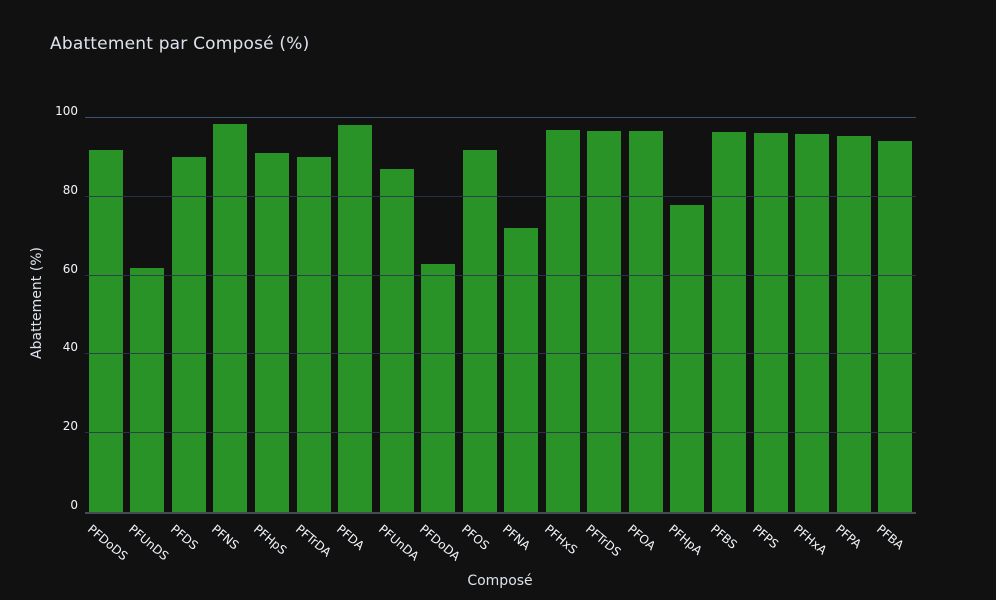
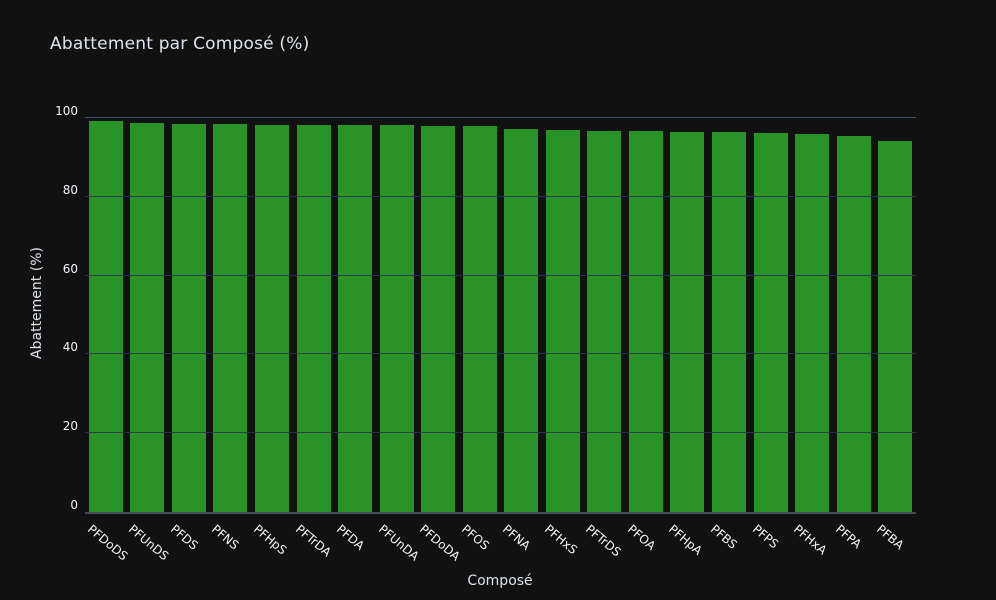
PFDoDS: 92 -> 99
PFUnDS: 62 -> 99
PFDS: 90 -> 98
PFHpS: 91 -> 98
PFTrDA: 90 -> 98
PFUnDA: 87 -> 98
PFDoDA: 63 -> 98
PFOS: 92 -> 98
PFNA: 72 -> 97
PFHpA: 78 -> 96
